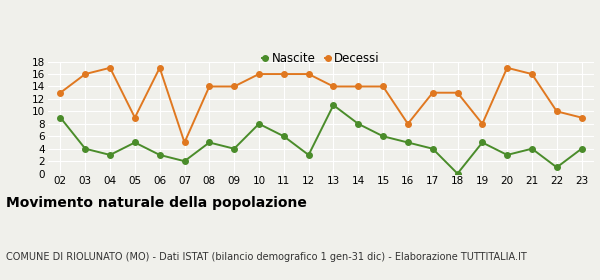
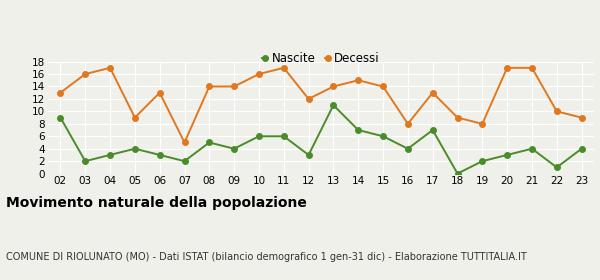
Nascite/03: 4 -> 2
Nascite/05: 5 -> 4
Decessi/06: 17 -> 13
Nascite/10: 8 -> 6
Decessi/11: 16 -> 17
Decessi/12: 16 -> 12
Nascite/14: 8 -> 7
Decessi/14: 14 -> 15
Nascite/16: 5 -> 4
Nascite/17: 4 -> 7
Decessi/18: 13 -> 9
Nascite/19: 5 -> 2
Decessi/21: 16 -> 17
